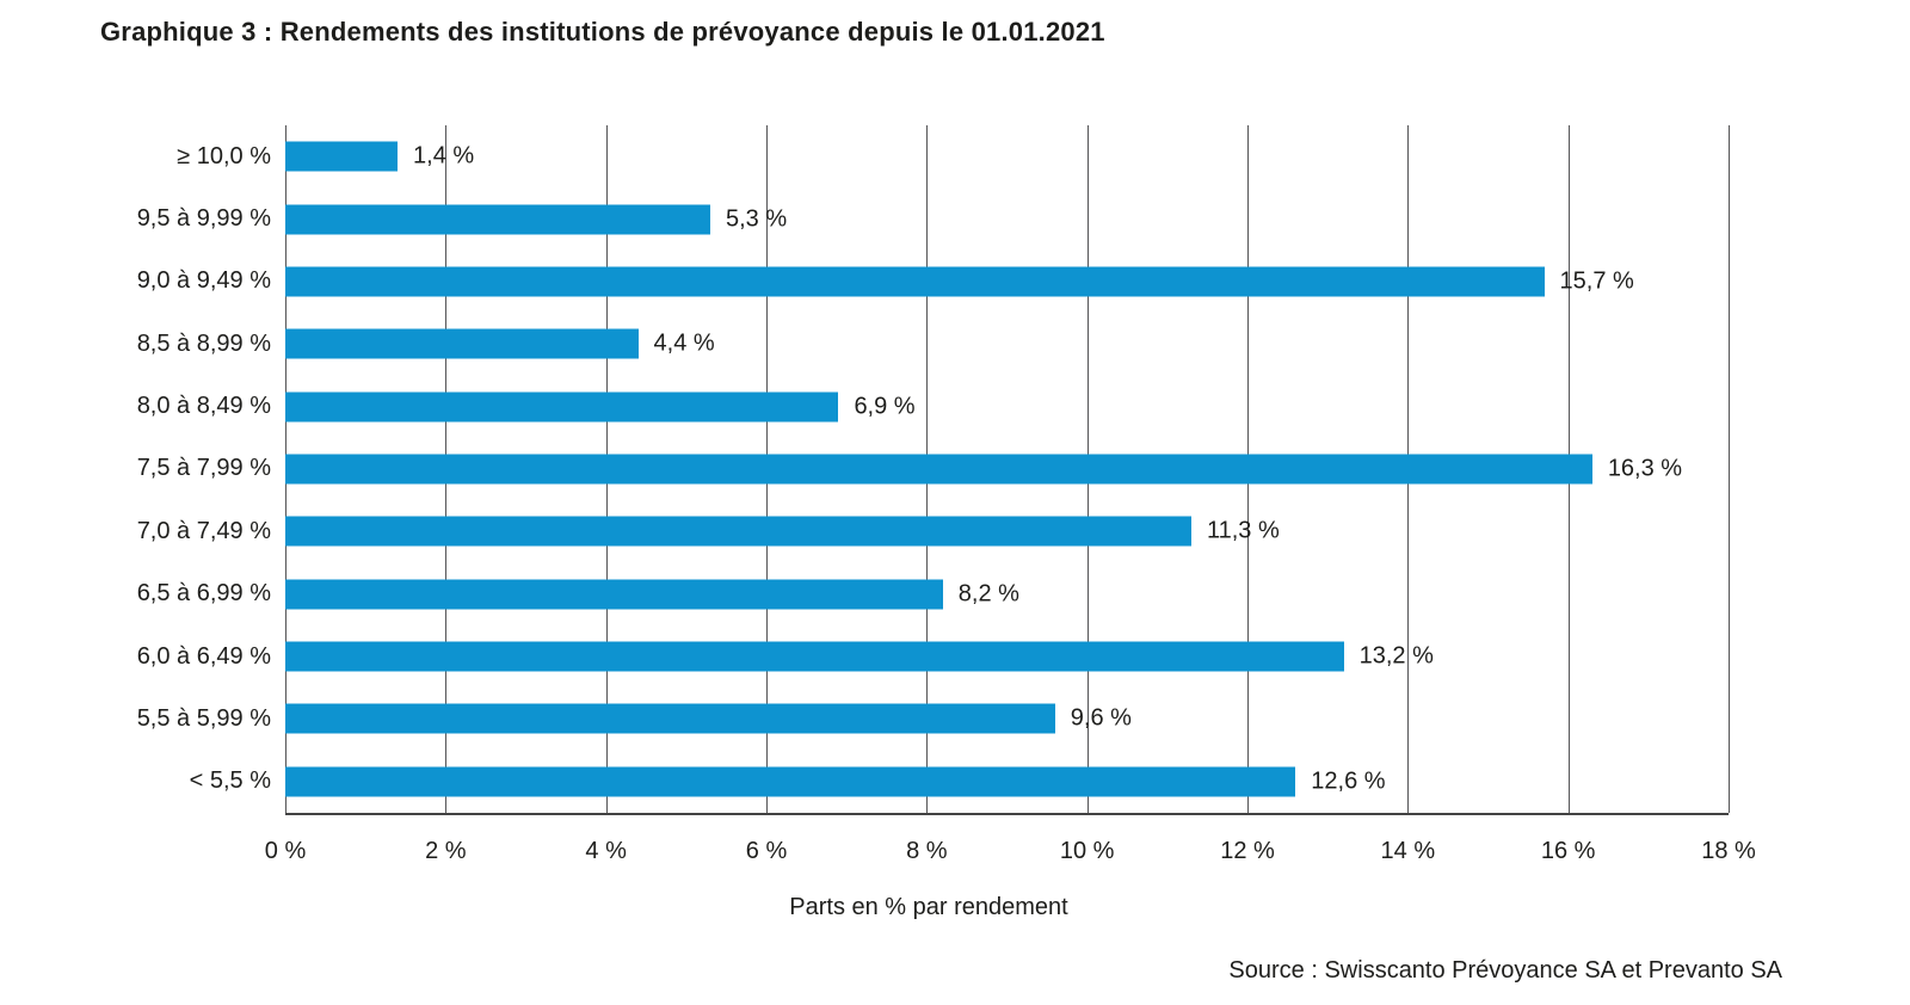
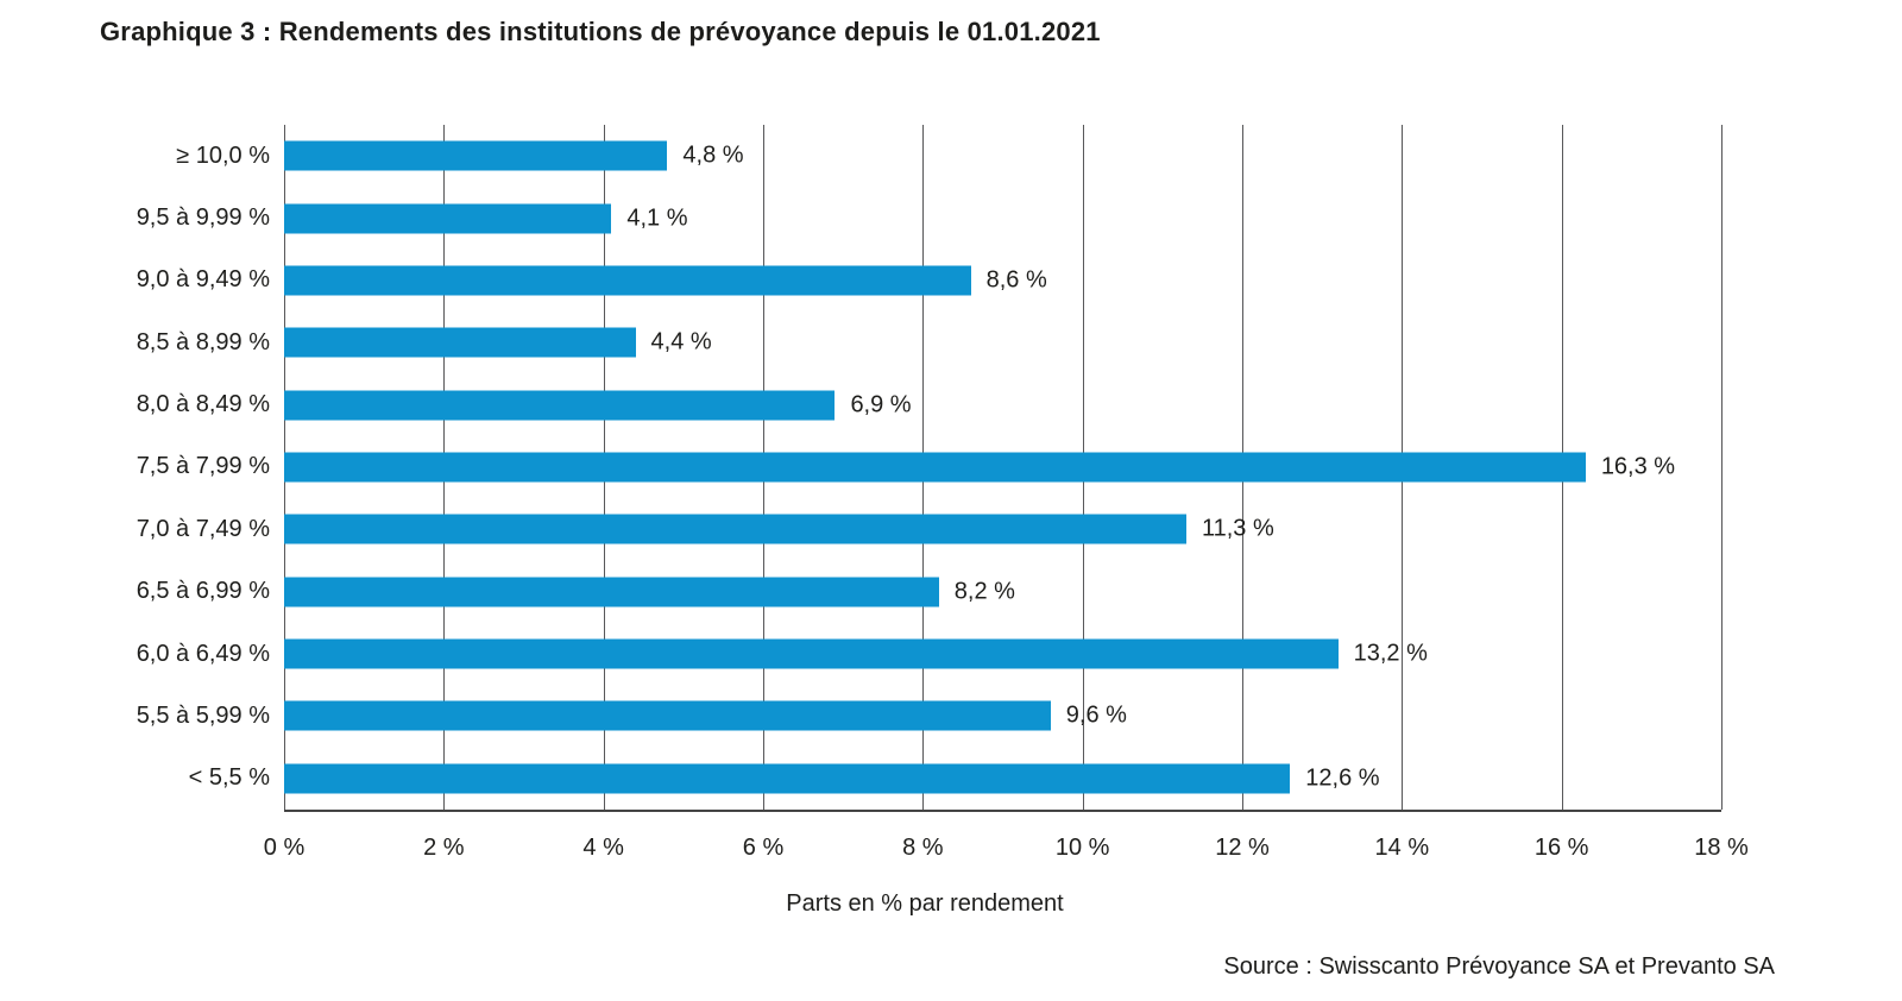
≥ 10,0 %: 1,4 -> 4,8
9,5 à 9,99 %: 5,3 -> 4,1
9,0 à 9,49 %: 15,7 -> 8,6
